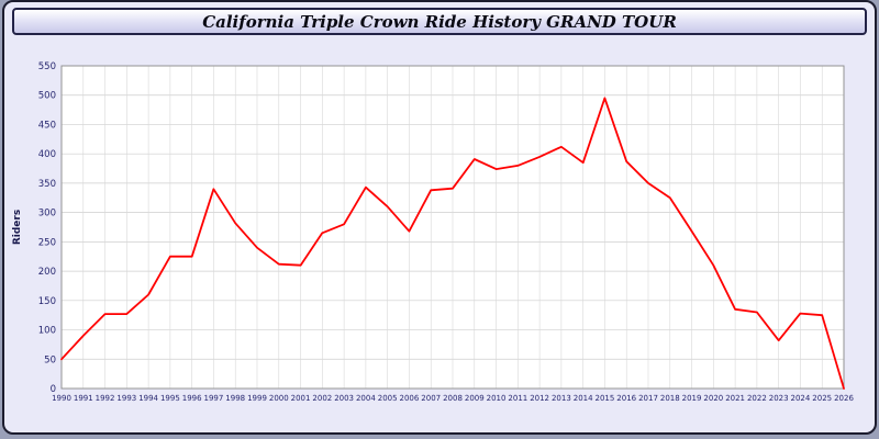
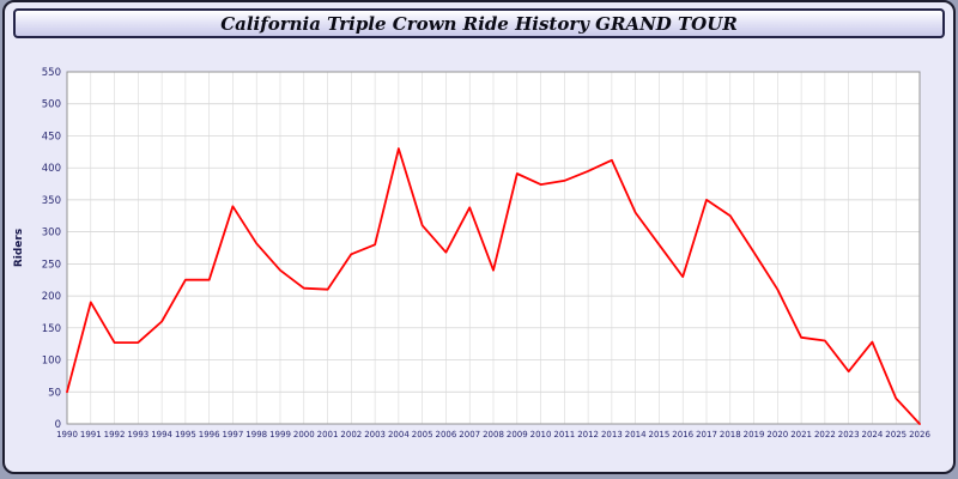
1991: 90 -> 190
2004: 340 -> 430
2008: 340 -> 240
2014: 380 -> 330
2015: 500 -> 280
2016: 390 -> 230
2025: 120 -> 40
